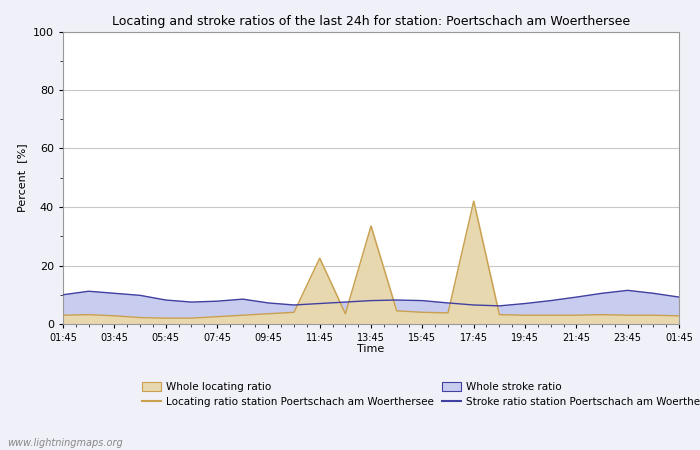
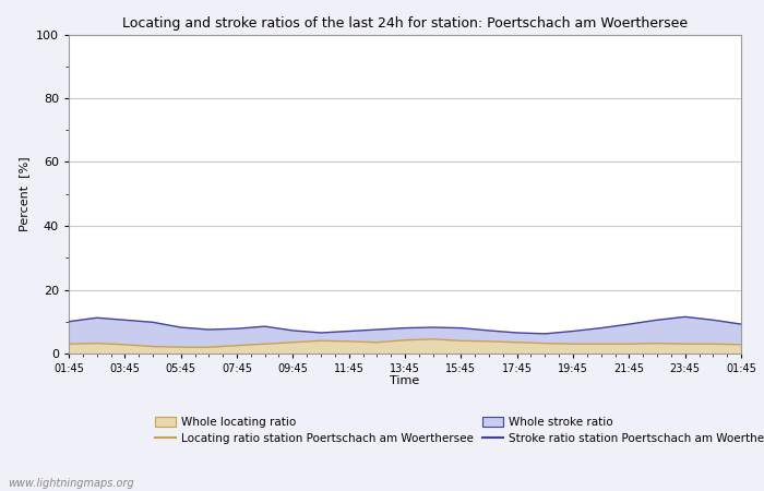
Locating ratio station Poertschach am Woerthersee/11:45: 22.5 -> 3.8
Locating ratio station Poertschach am Woerthersee/13:45: 33.5 -> 4.2
Locating ratio station Poertschach am Woerthersee/17:45: 42.0 -> 3.5
